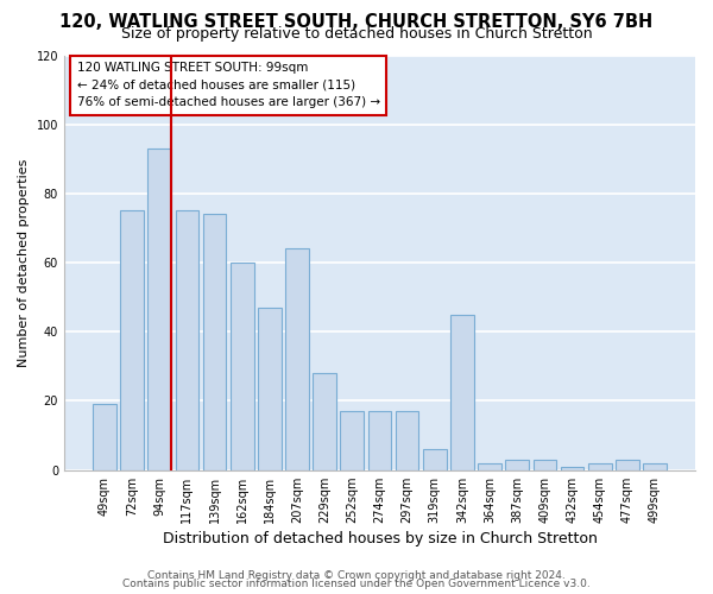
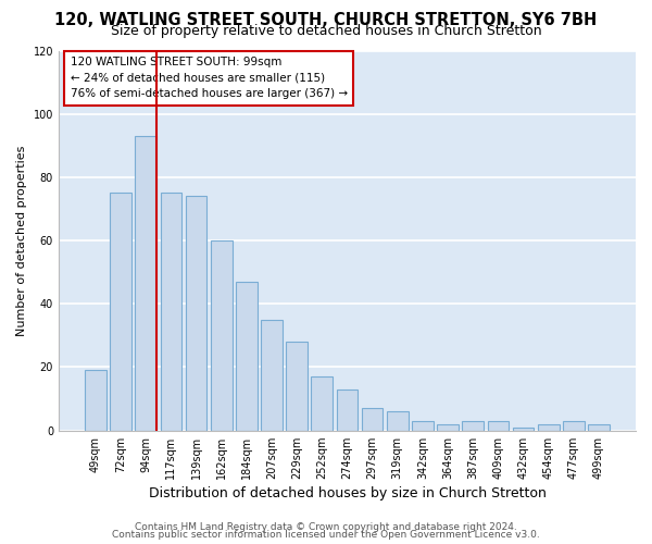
207sqm: 64 -> 35
274sqm: 17 -> 13
297sqm: 17 -> 7
342sqm: 45 -> 3
